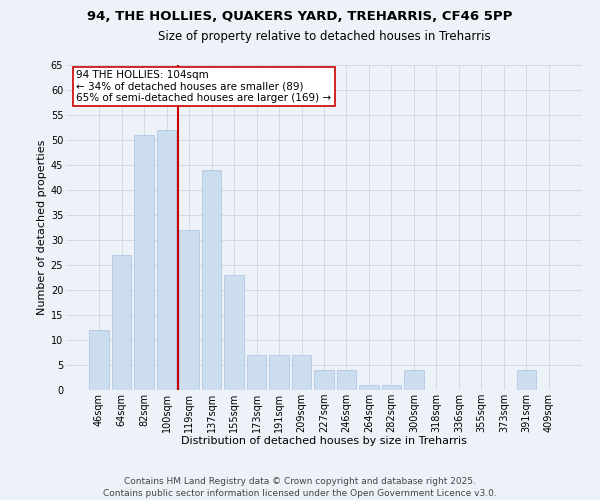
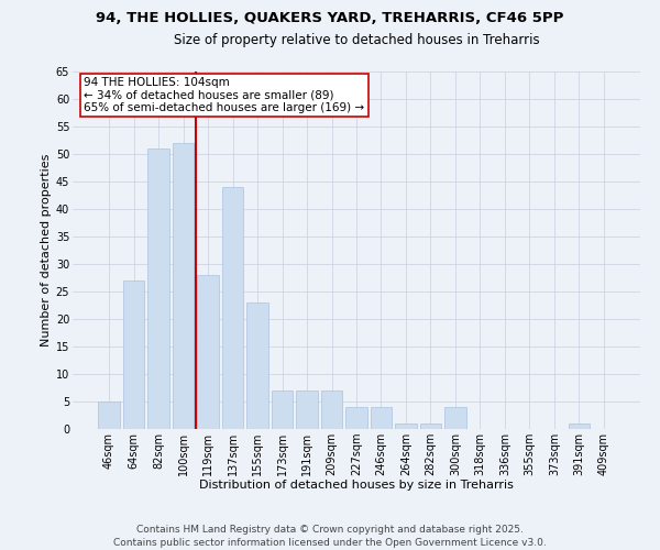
46sqm: 12 -> 5
119sqm: 32 -> 28
391sqm: 4 -> 1
